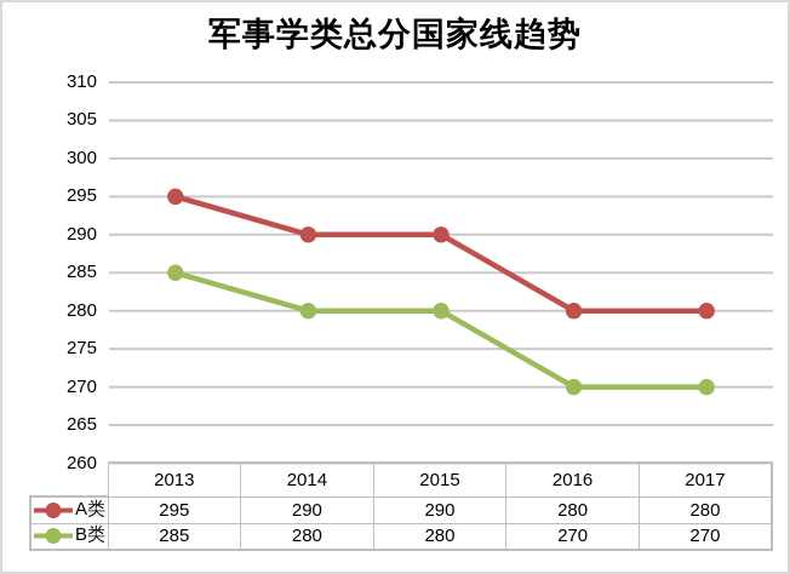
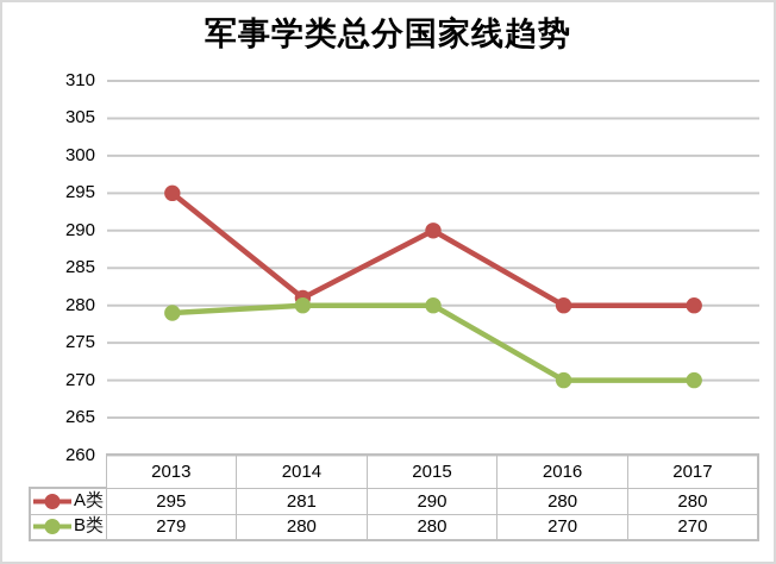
B类/2013: 285 -> 279
A类/2014: 290 -> 281
